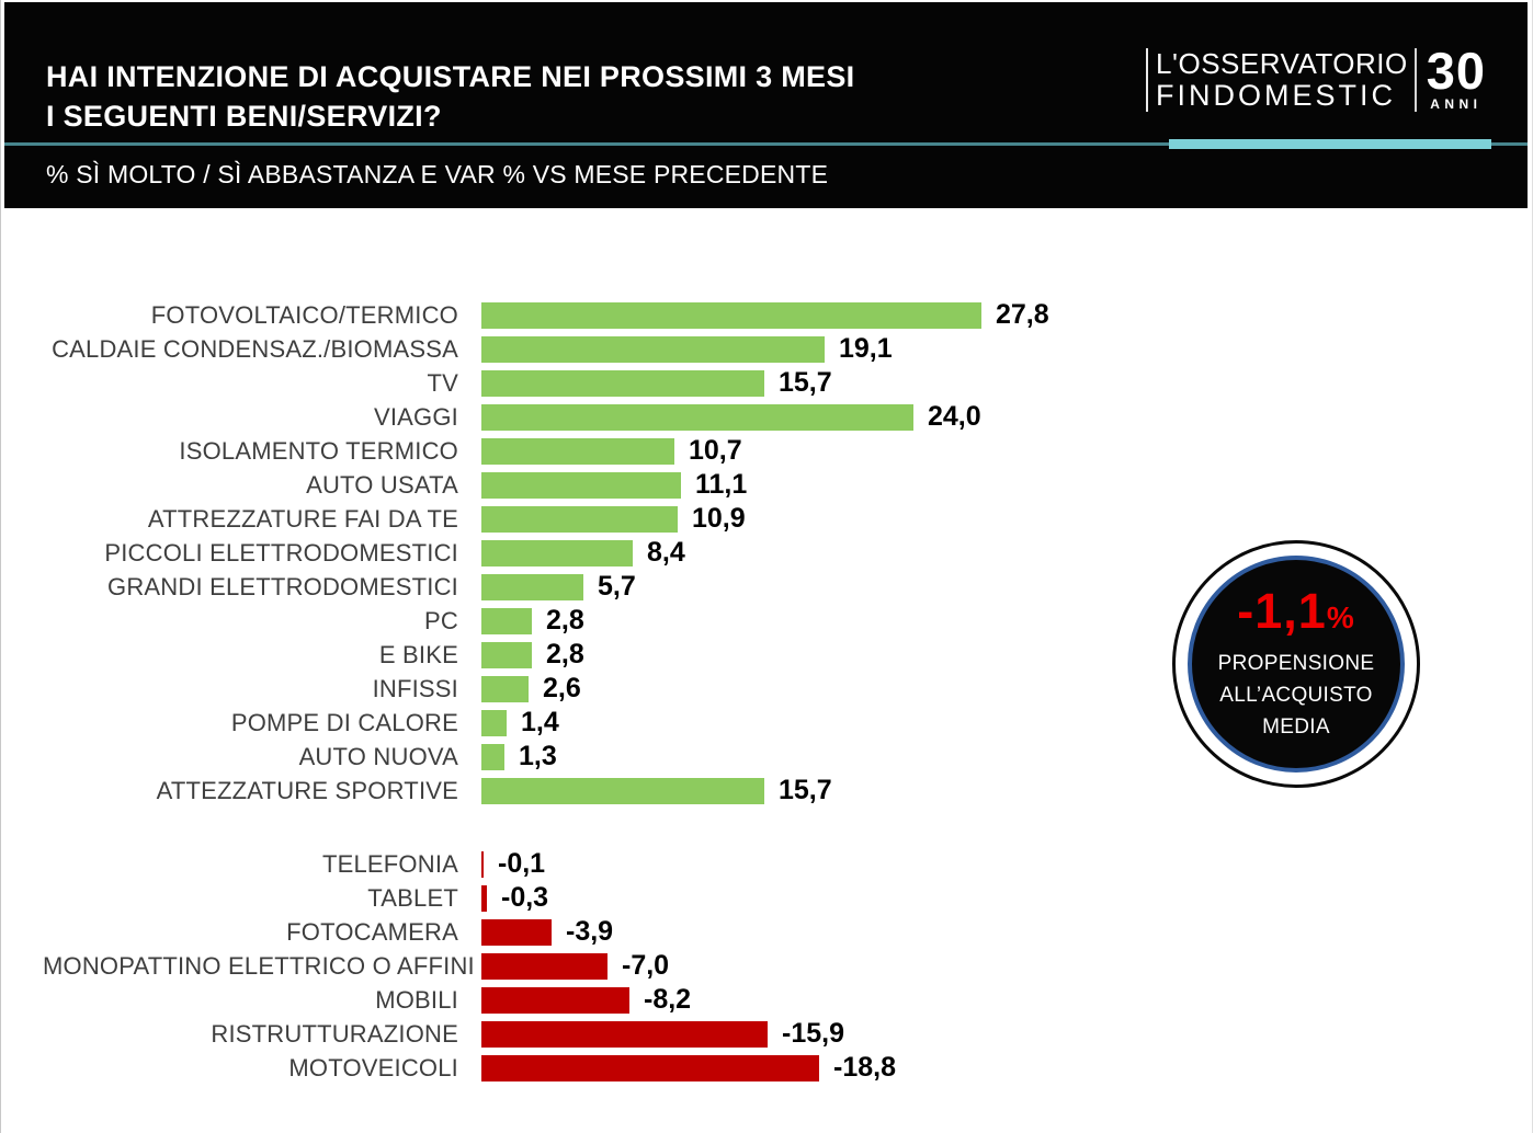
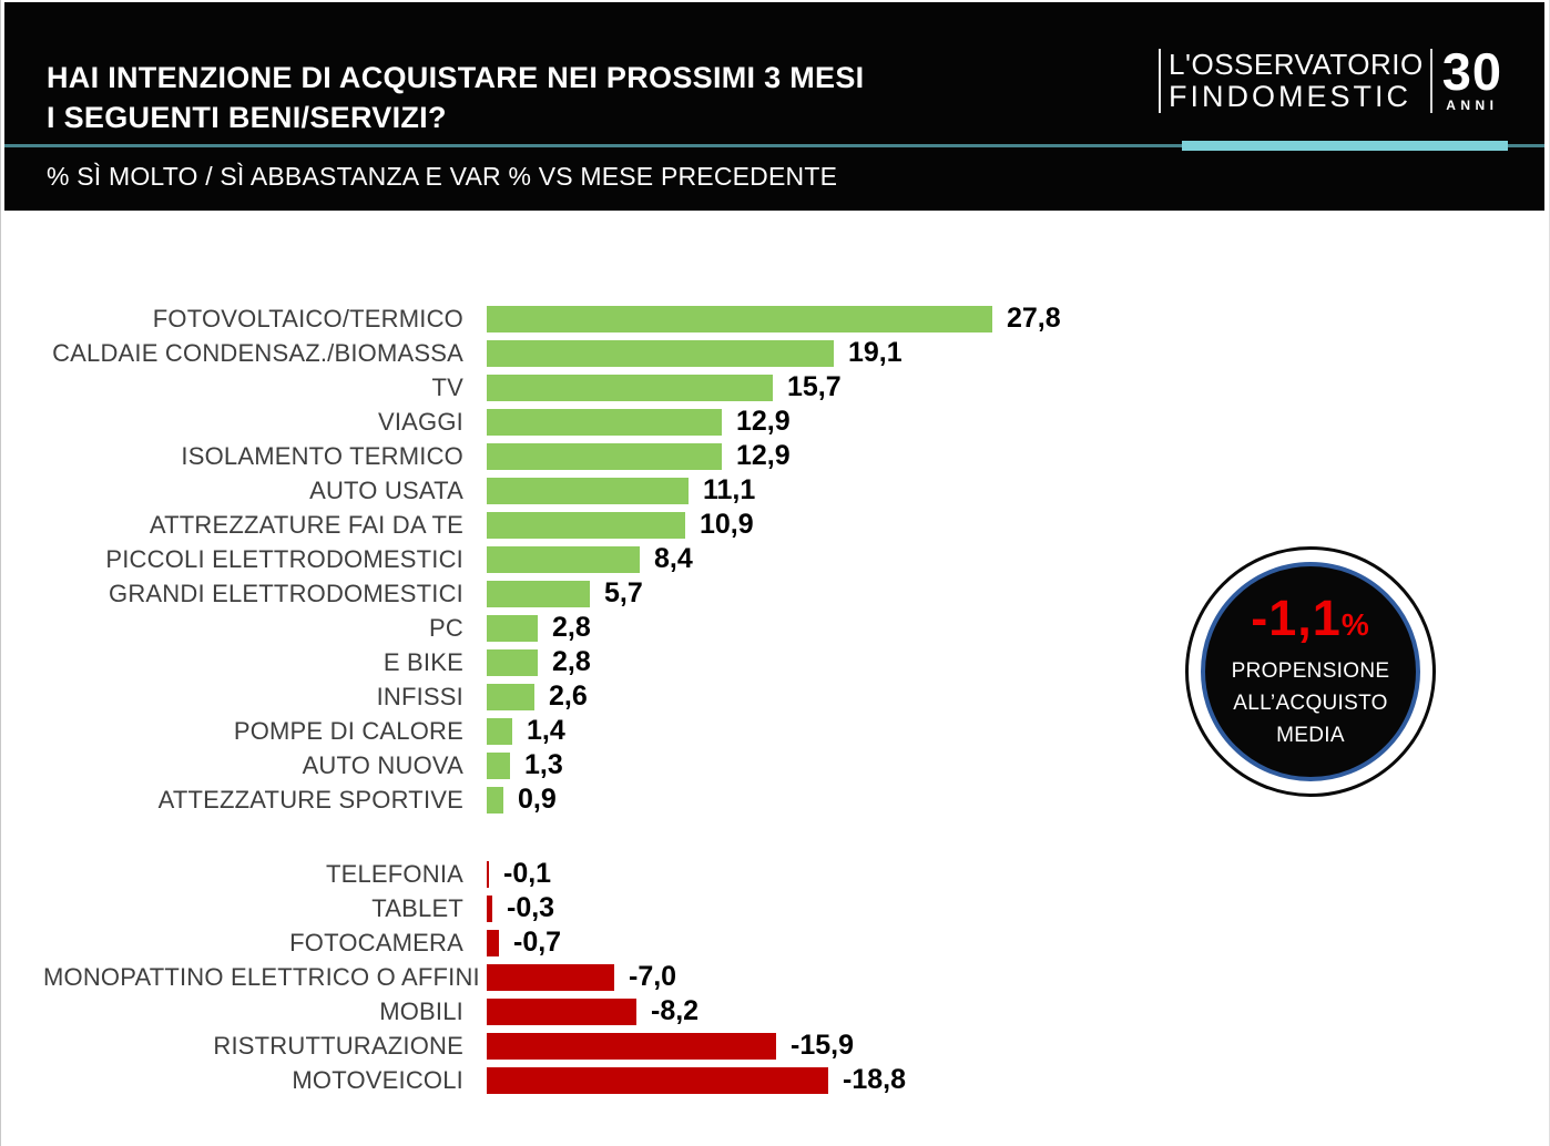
VIAGGI: 24,0 -> 12,9
ISOLAMENTO TERMICO: 10,7 -> 12,9
ATTEZZATURE SPORTIVE: 15,7 -> 0,9
FOTOCAMERA: -3,9 -> -0,7
